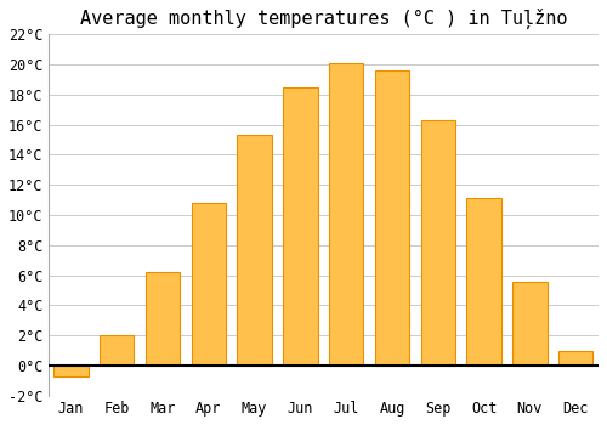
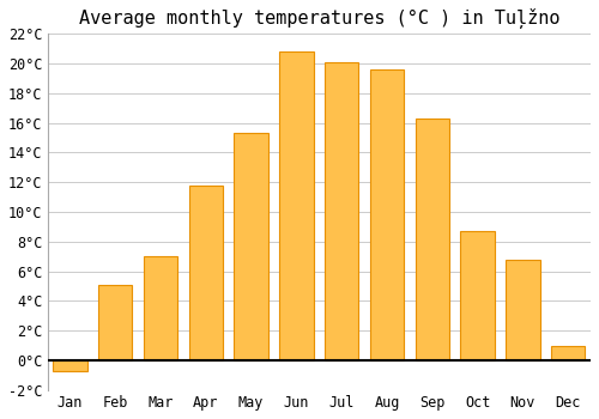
Feb: 2.0°C -> 5.1°C
Mar: 6.2°C -> 7.0°C
Apr: 10.8°C -> 11.8°C
Jun: 18.5°C -> 20.8°C
Oct: 11.1°C -> 8.7°C
Nov: 5.6°C -> 6.8°C
